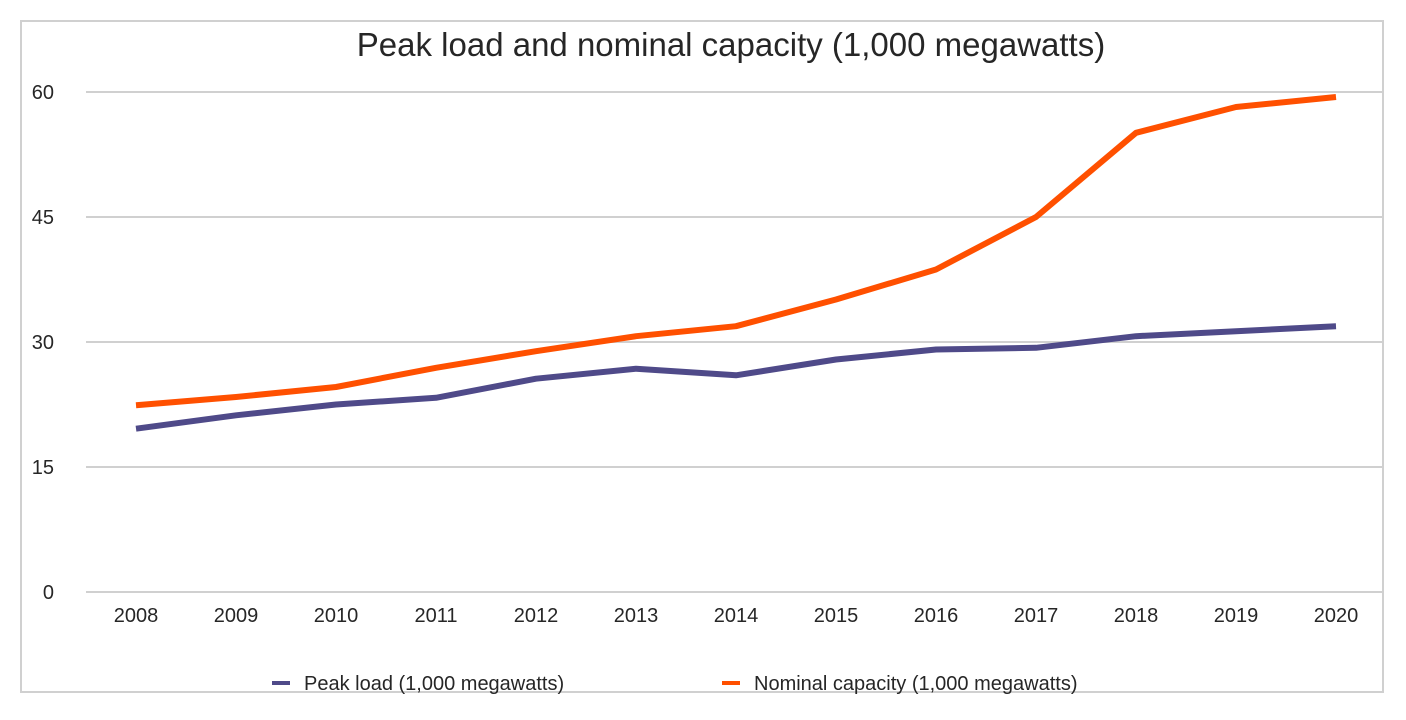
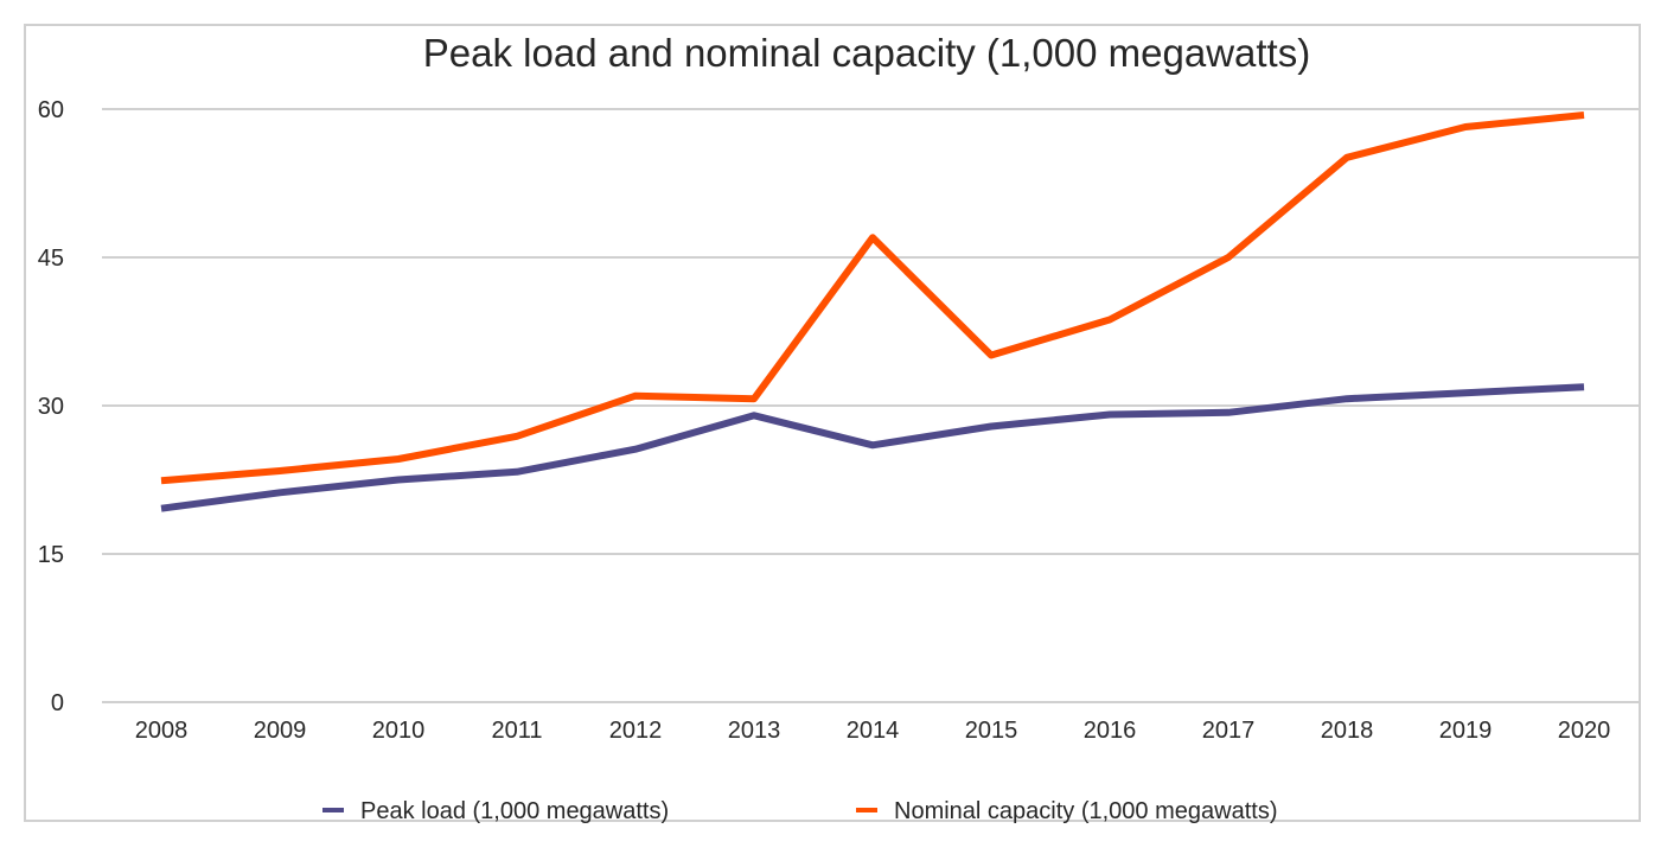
Nominal capacity (1,000 megawatts)/2012: 29 -> 31
Peak load (1,000 megawatts)/2013: 27 -> 29
Nominal capacity (1,000 megawatts)/2014: 32 -> 47
